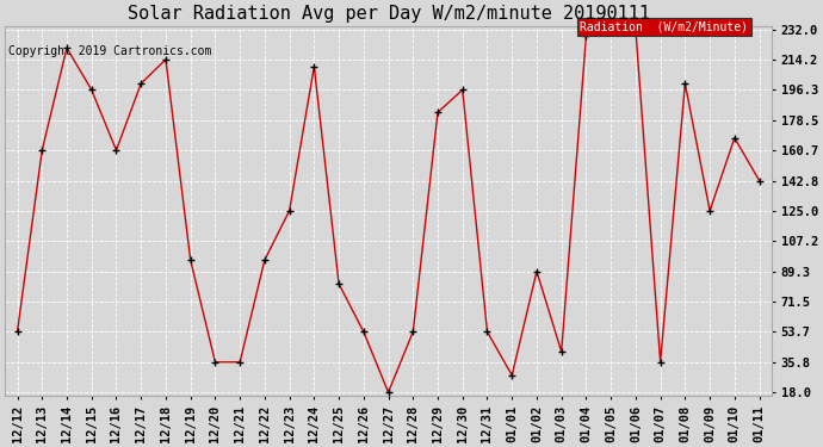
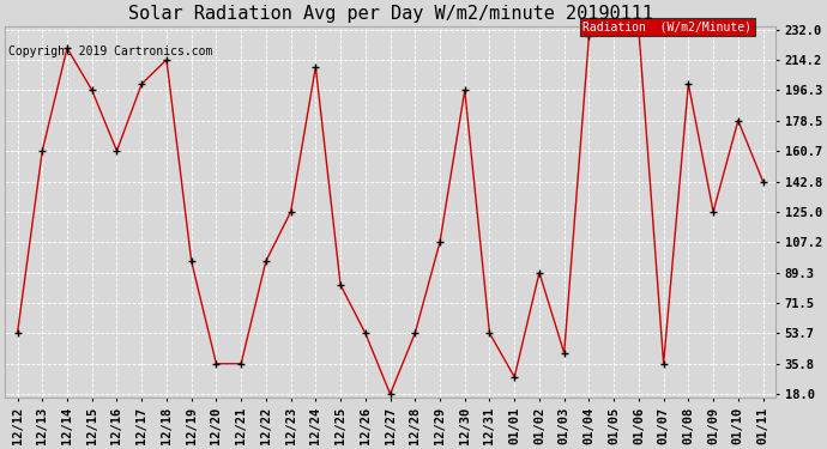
12/29: 183 -> 107
01/10: 168 -> 178
